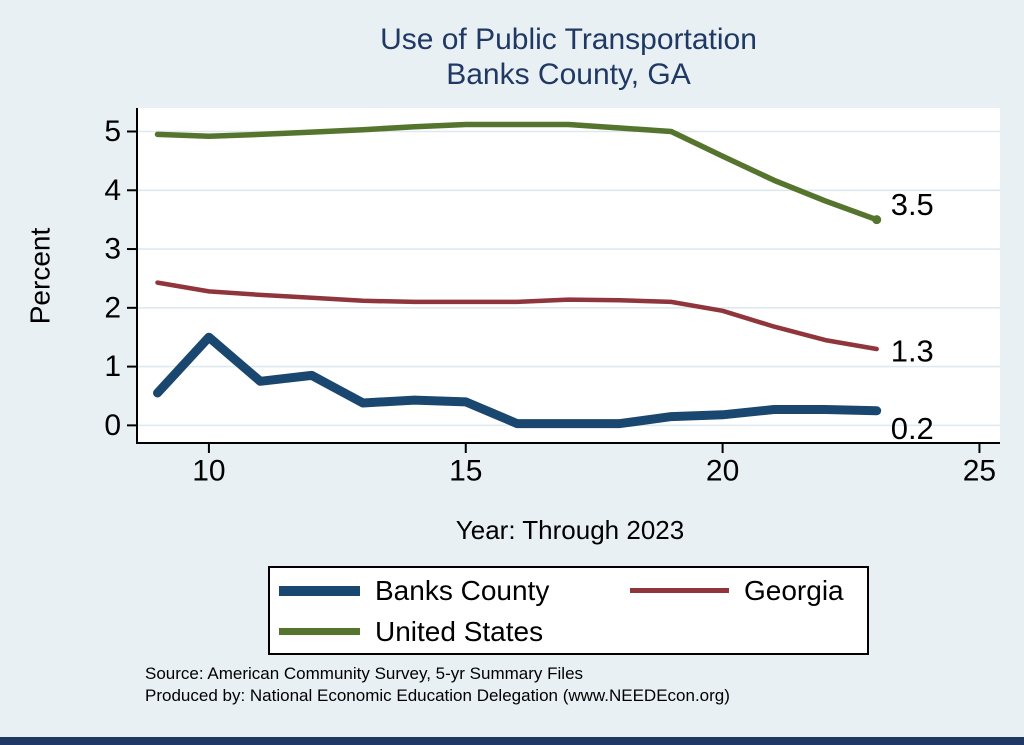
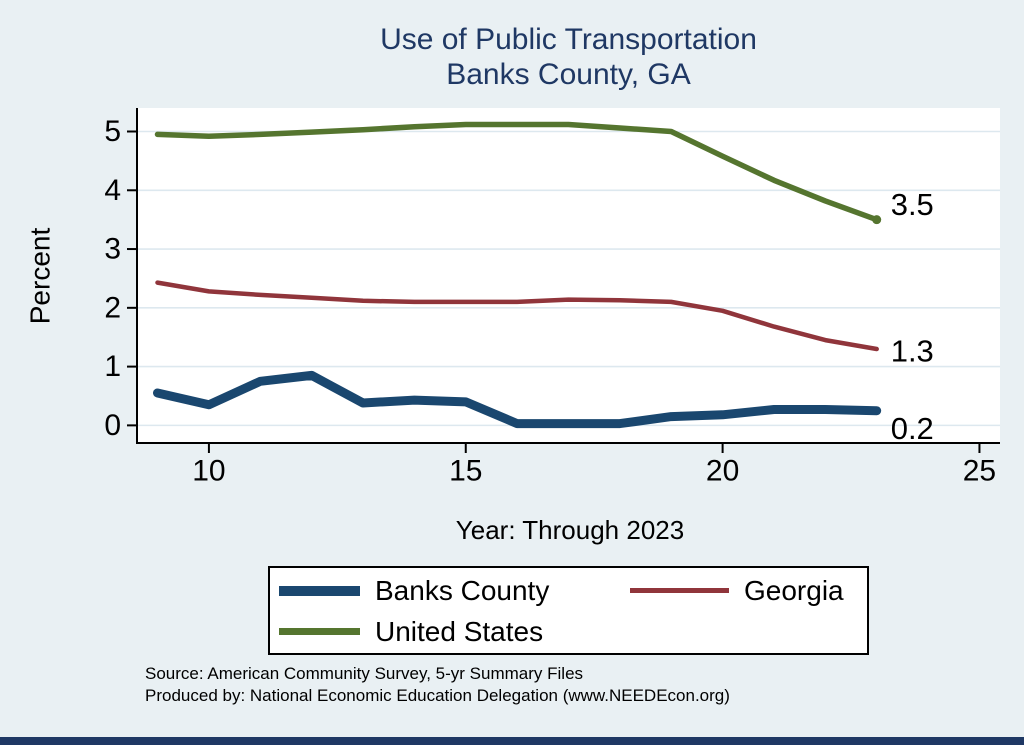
Banks County/10: 1.5 -> 0.3
